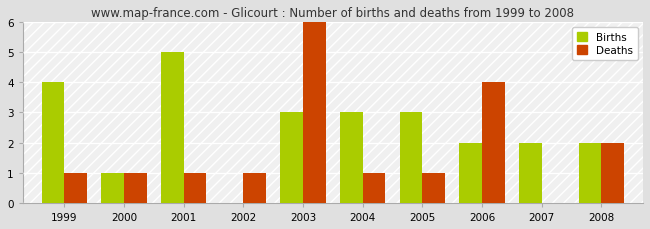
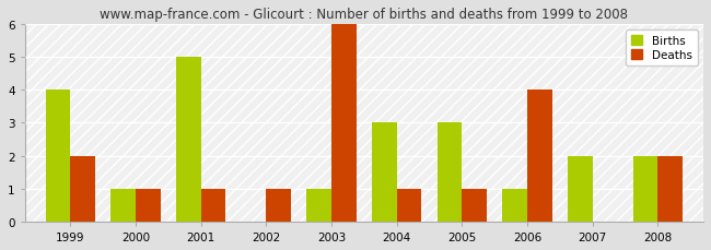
Deaths/1999: 1 -> 2
Births/2003: 3 -> 1
Births/2006: 2 -> 1
